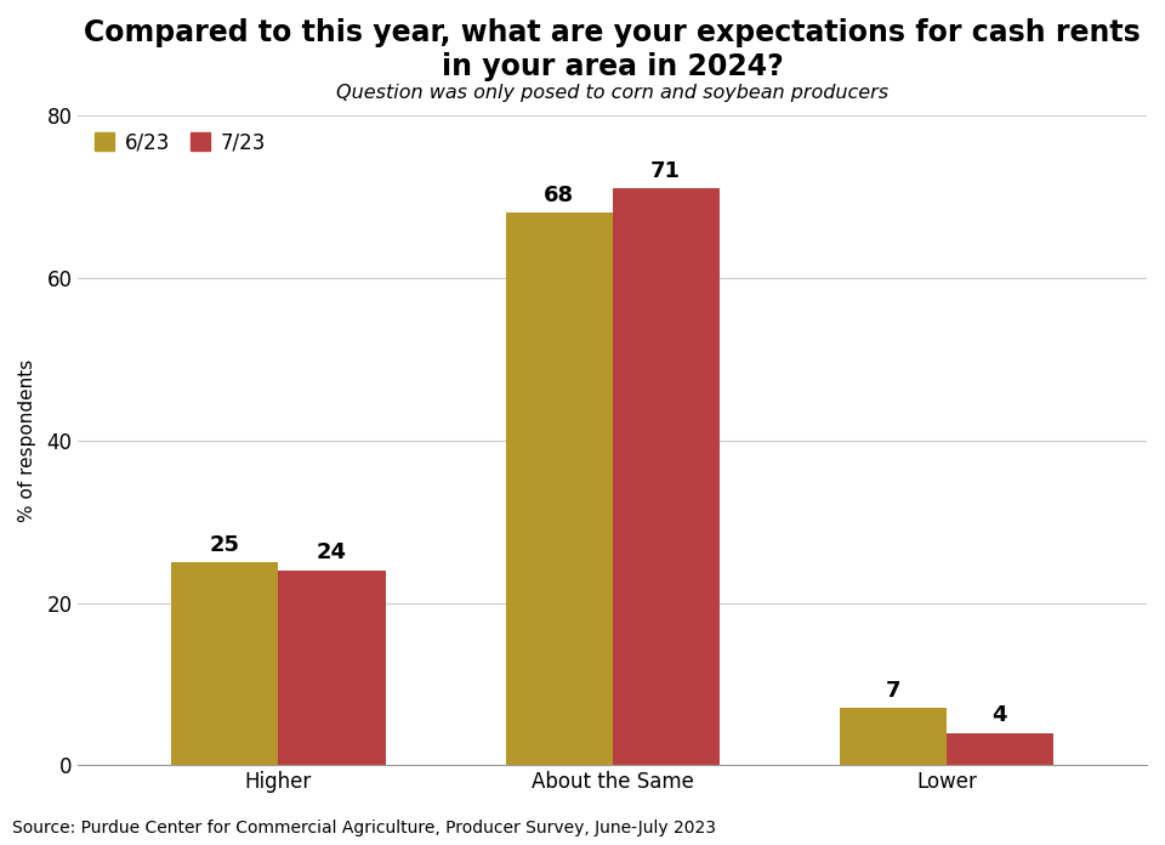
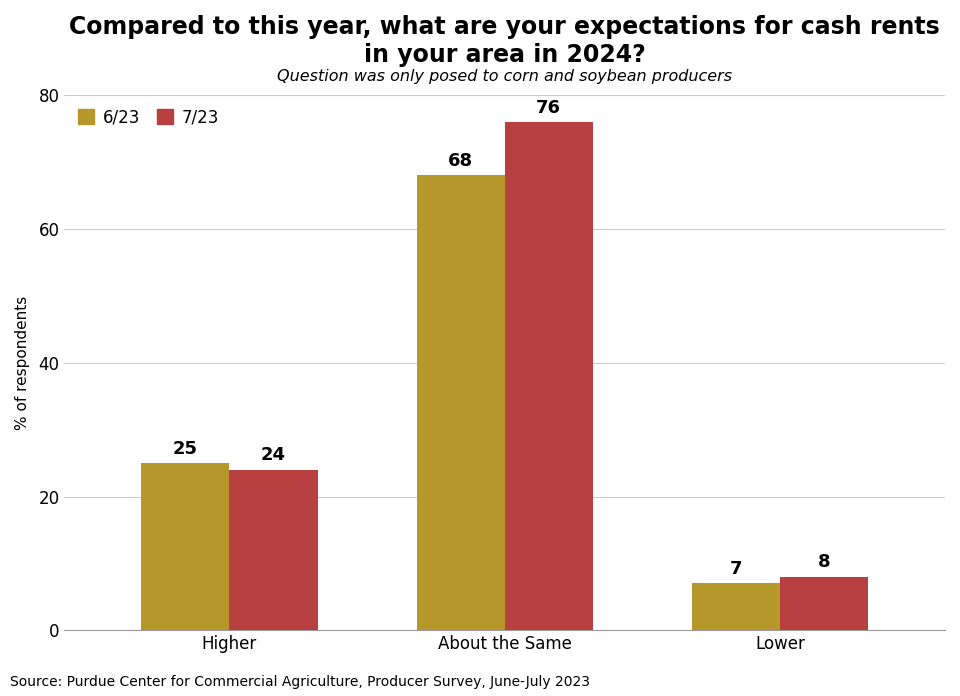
7/23/About the Same: 71 -> 76
7/23/Lower: 4 -> 8
